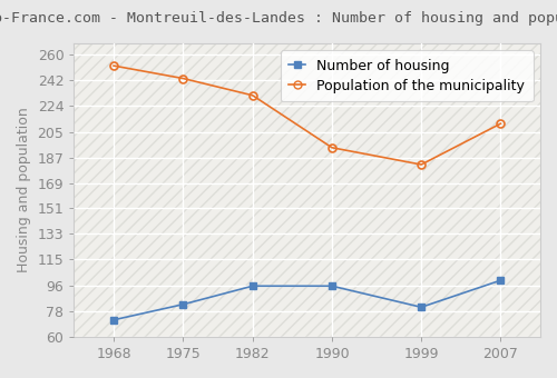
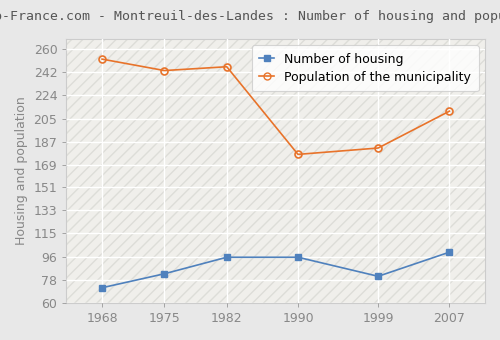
Population of the municipality/1982: 231 -> 246
Population of the municipality/1990: 194 -> 177
